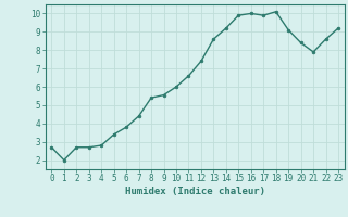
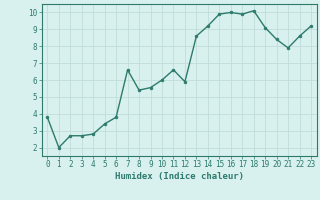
0: 2.7 -> 3.8
7: 4.4 -> 6.6
12: 7.4 -> 5.9
